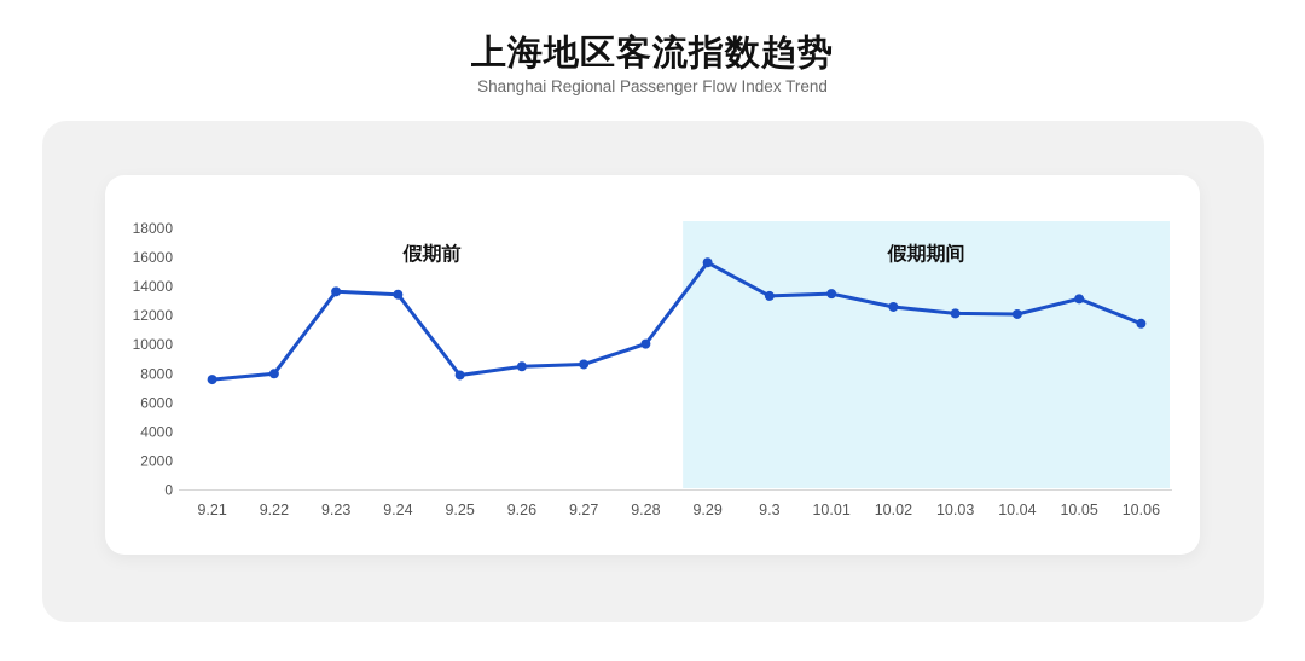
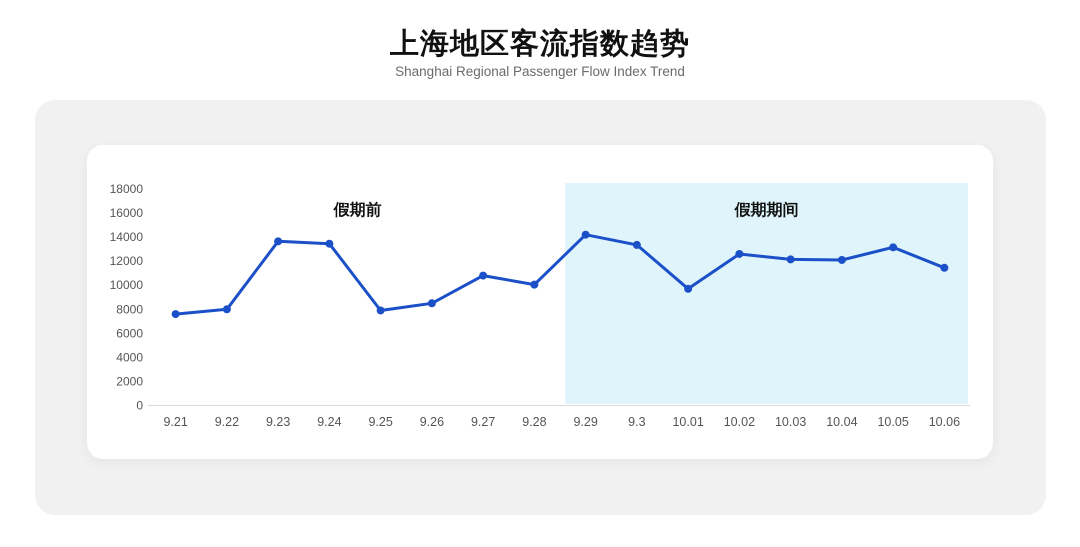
9.27: 8600 -> 10800
9.29: 15600 -> 14200
10.01: 13500 -> 9700
